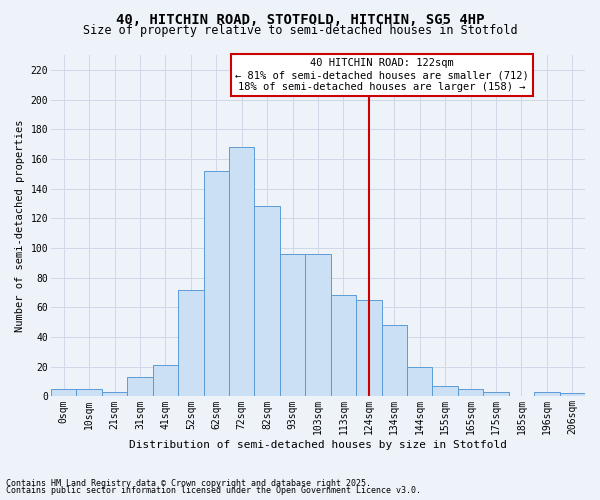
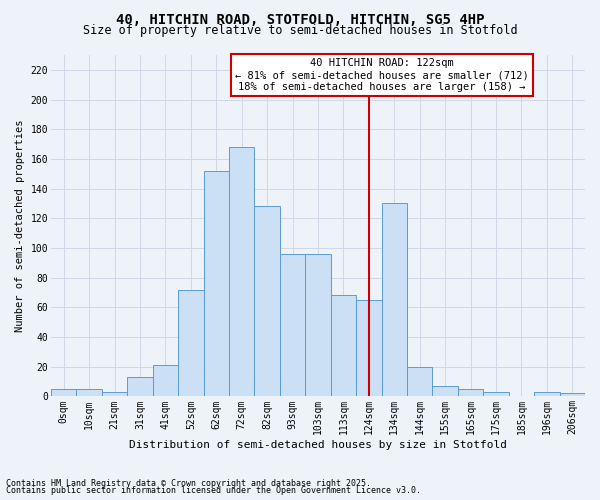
134sqm: 48 -> 130
